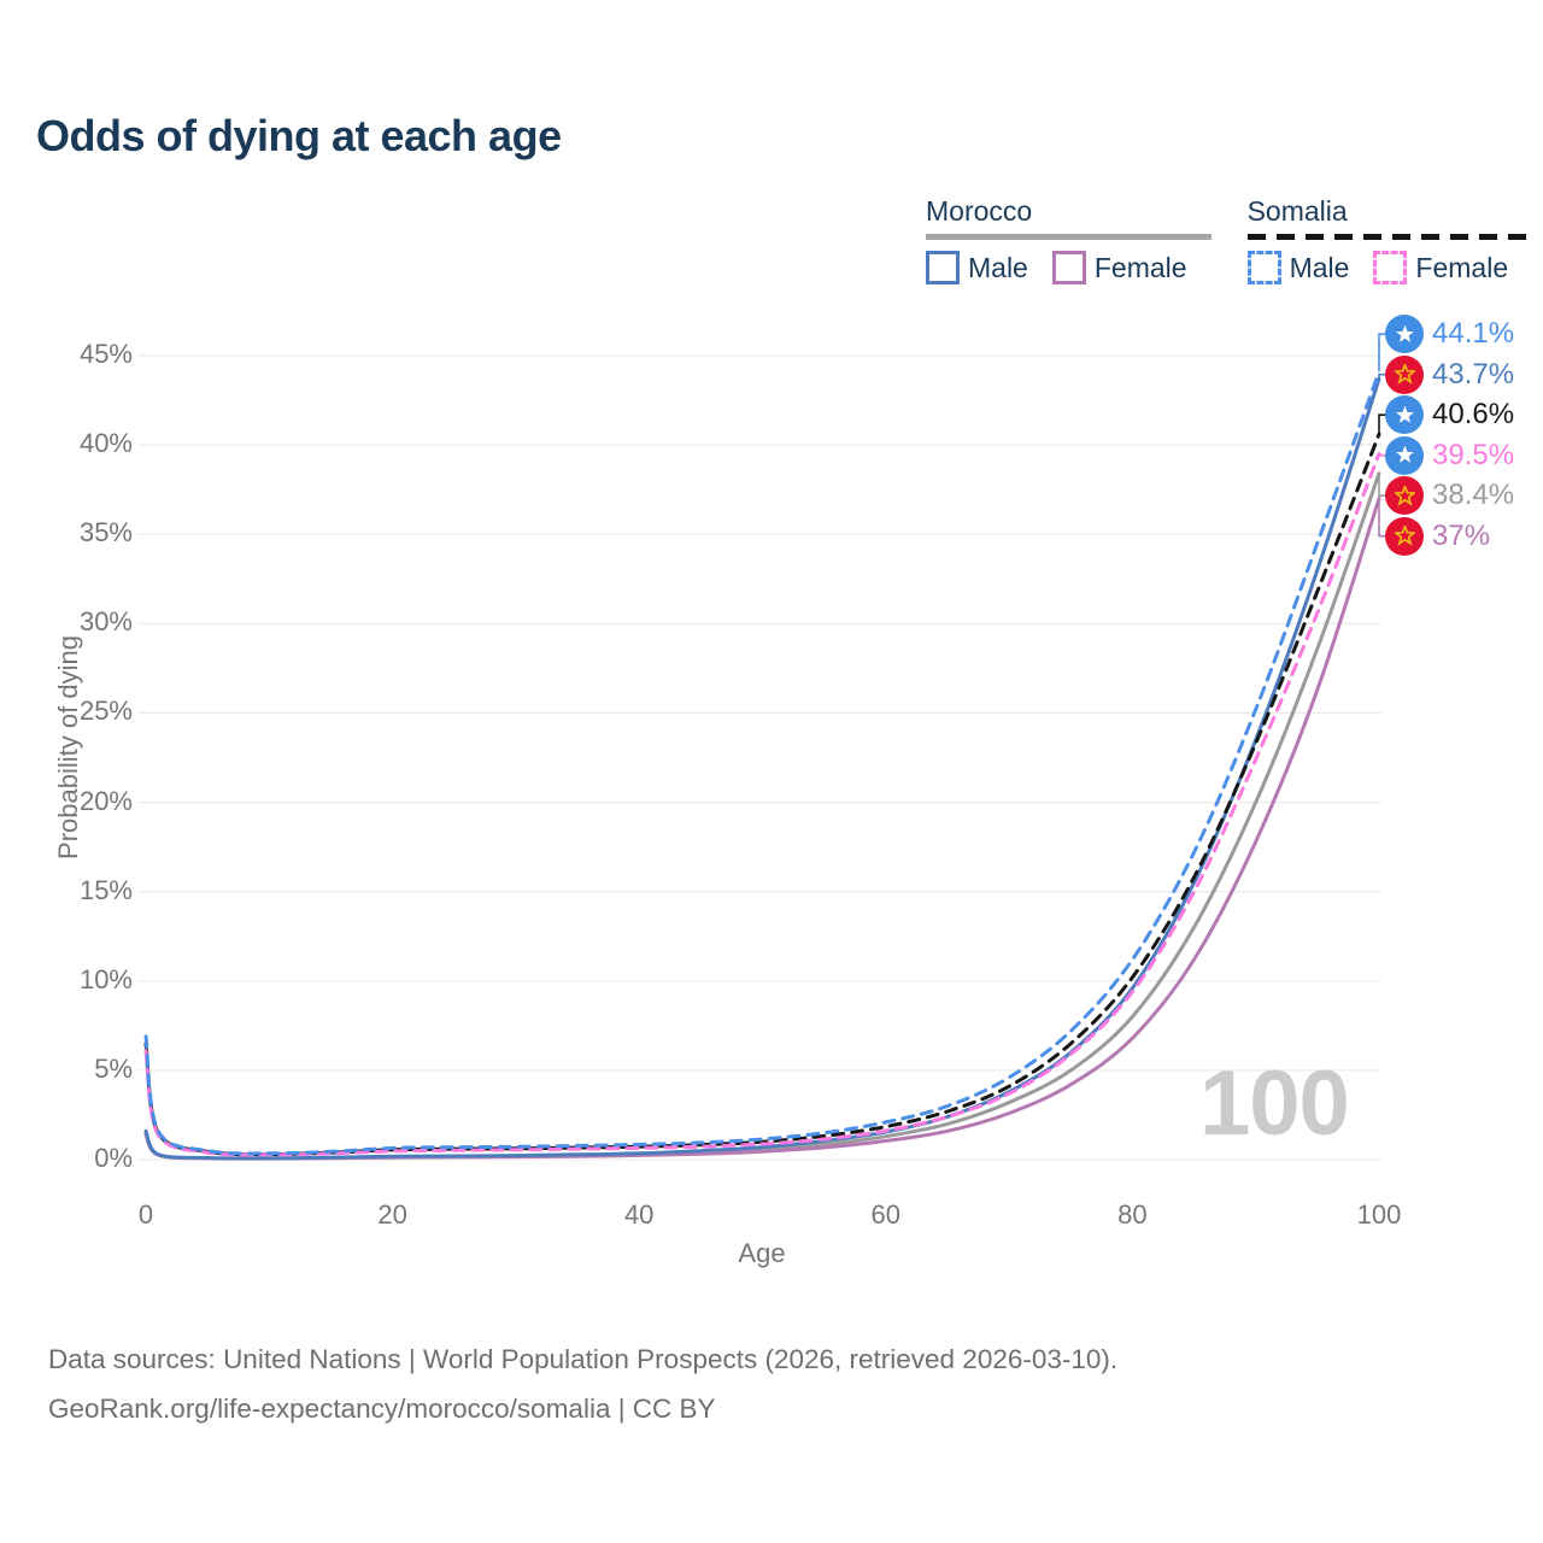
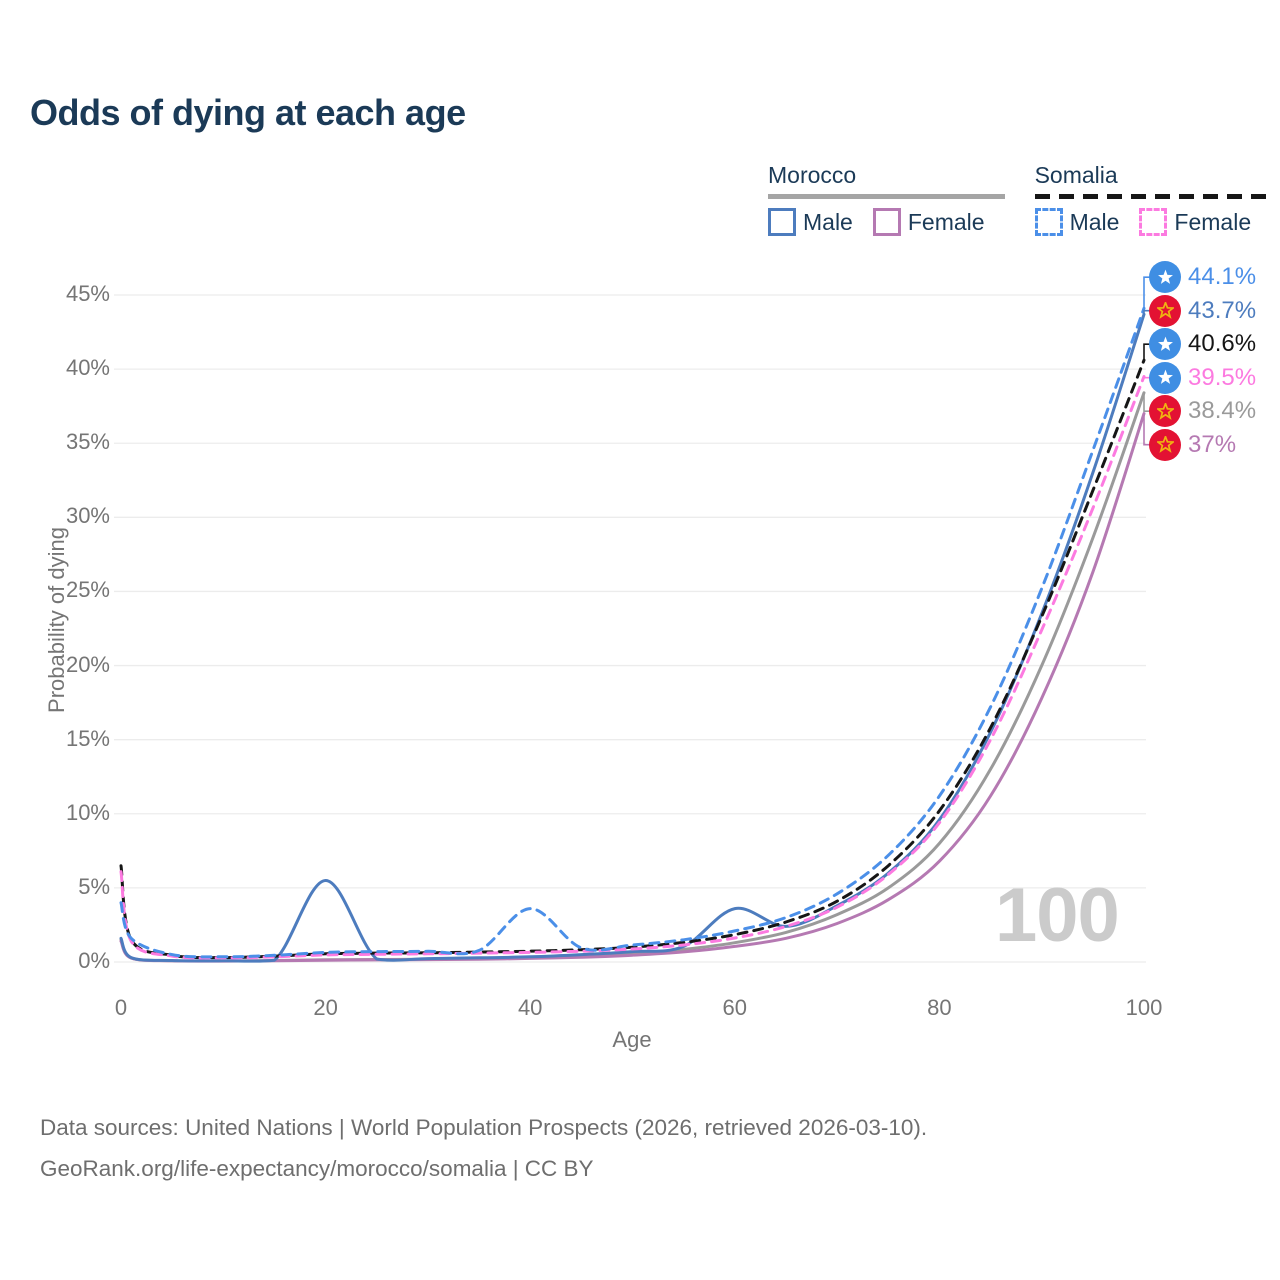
Somalia Male/0: 6.9% -> 4.0%
Morocco Male/20: 0.2% -> 5.5%
Somalia Male/40: 0.8% -> 3.6%
Morocco Male/60: 1.6% -> 3.6%
